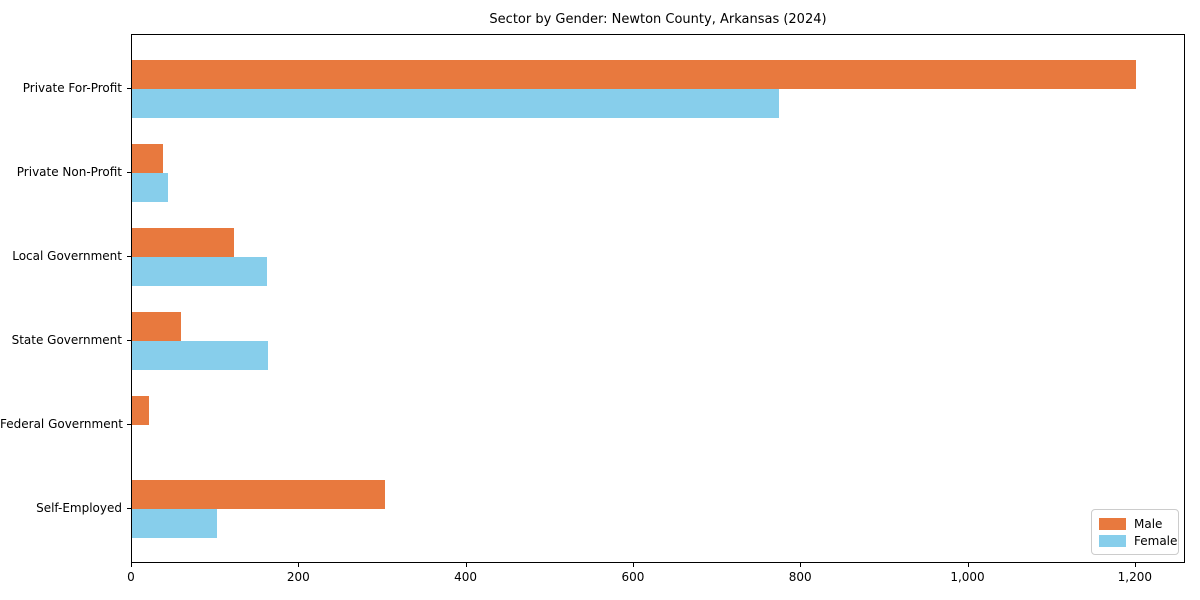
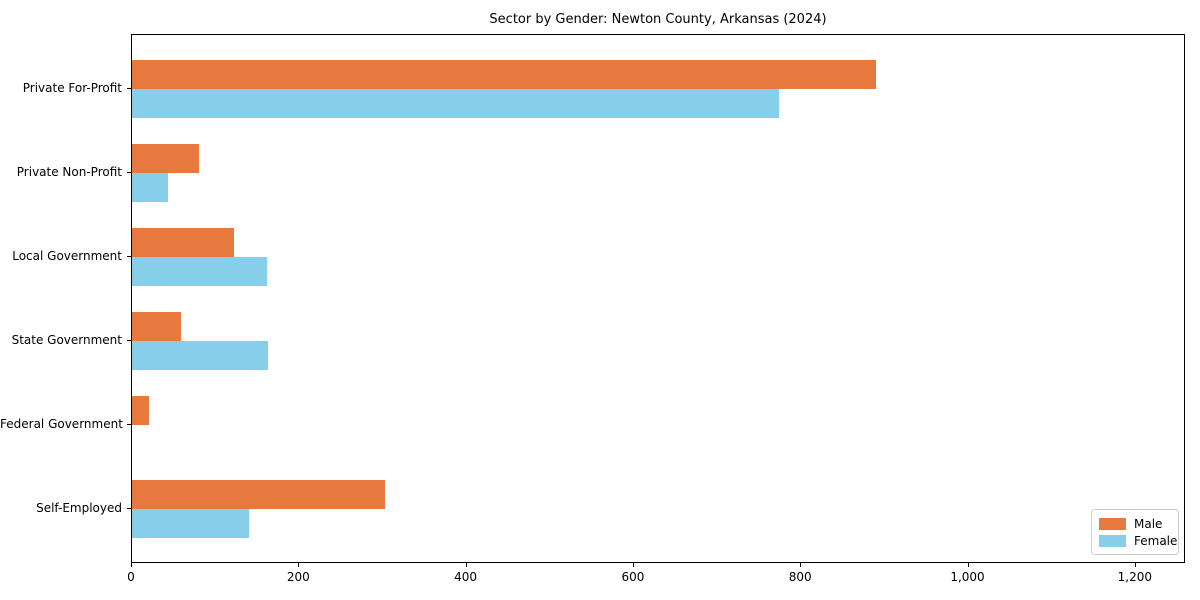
Male/Private For-Profit: 1200 -> 890
Male/Private Non-Profit: 40 -> 80
Female/Self-Employed: 100 -> 140
